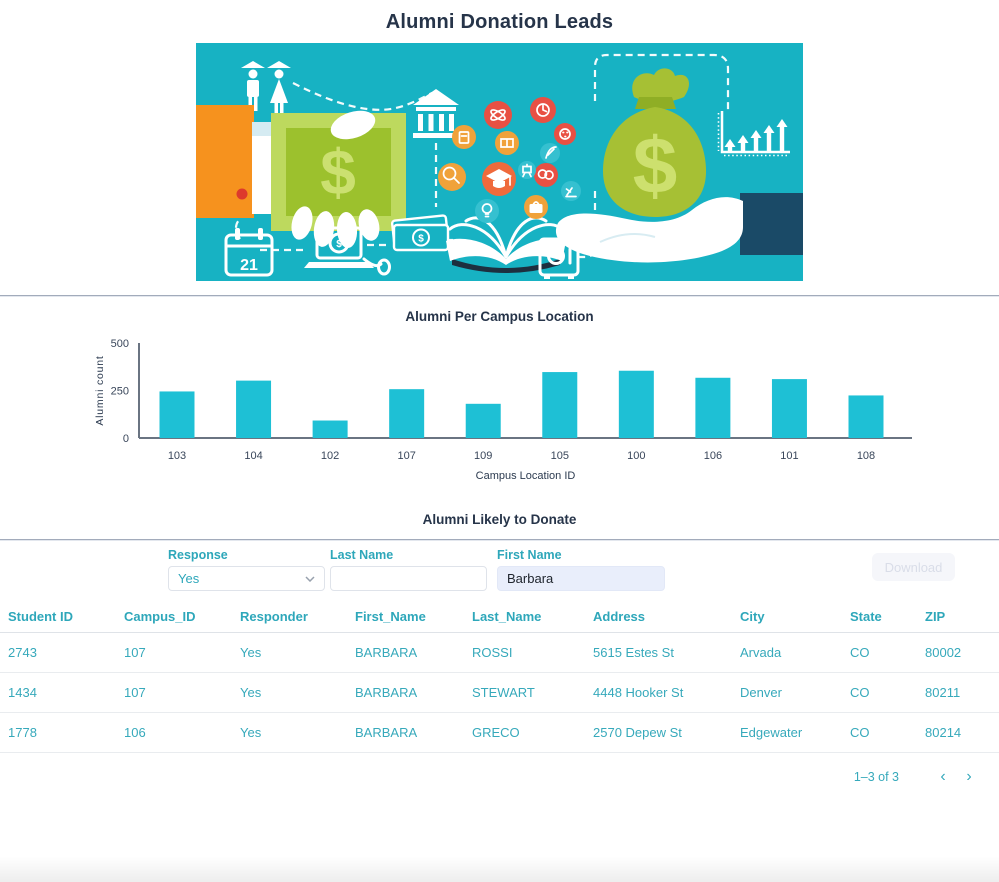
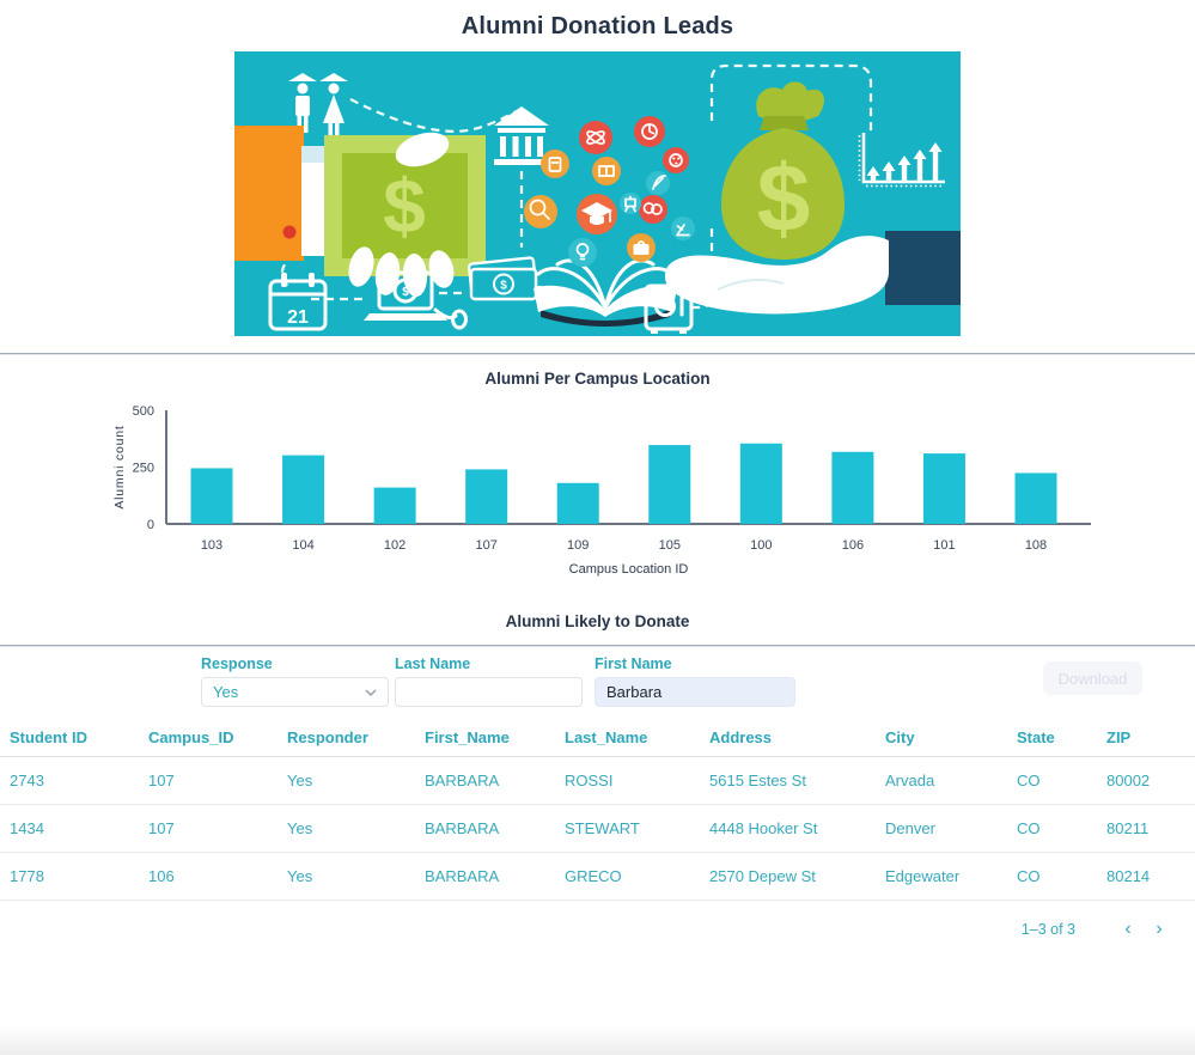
102: 90 -> 160
107: 260 -> 240
